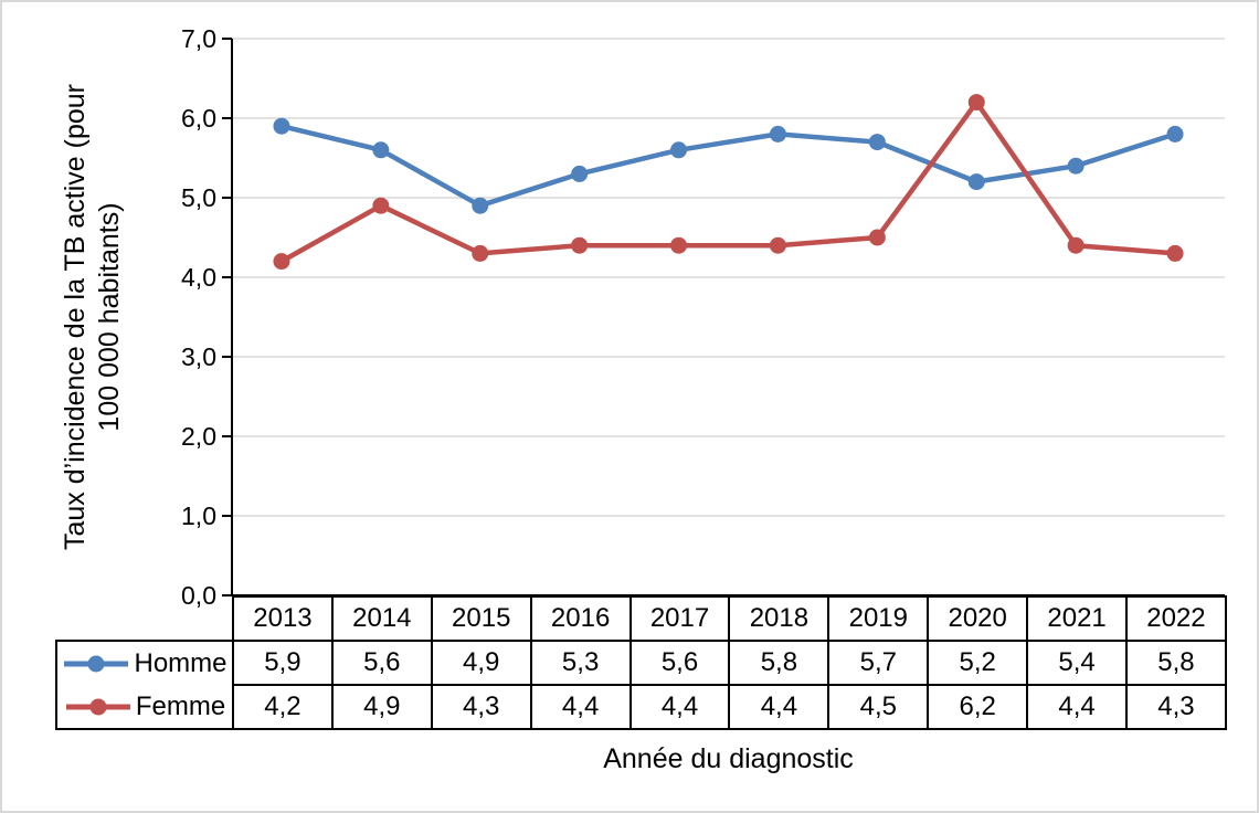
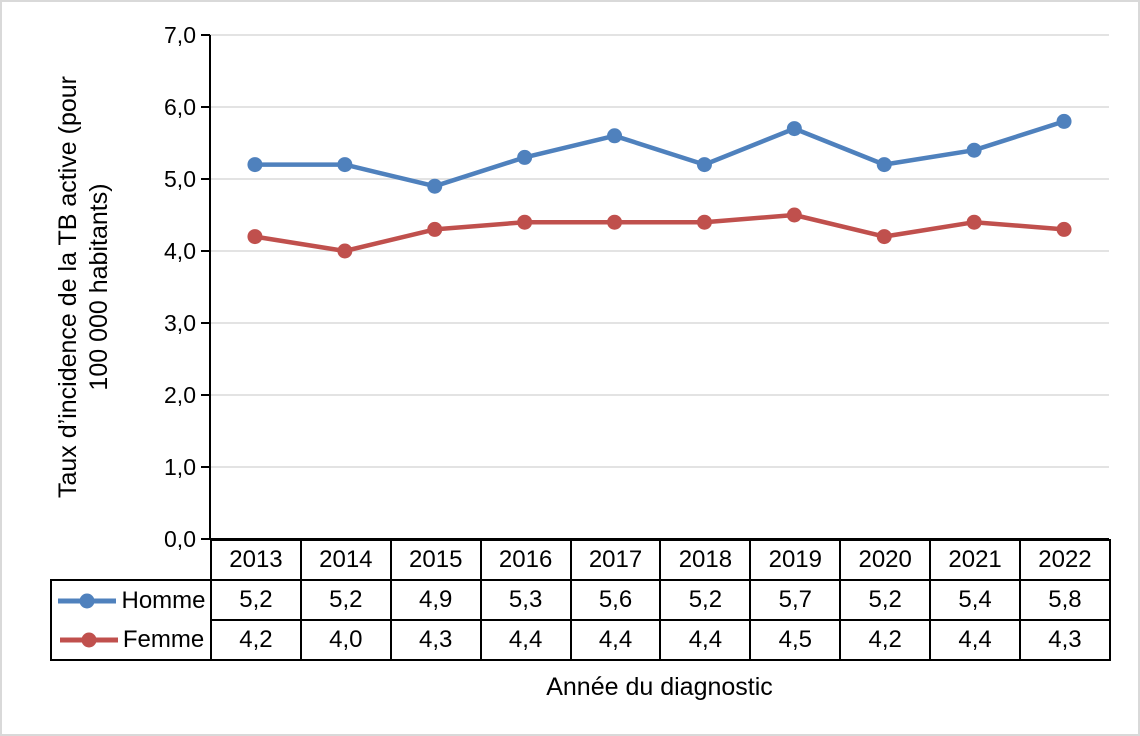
Homme/2013: 5,9 -> 5,2
Homme/2014: 5,6 -> 5,2
Femme/2014: 4,9 -> 4,0
Homme/2018: 5,8 -> 5,2
Femme/2020: 6,2 -> 4,2
